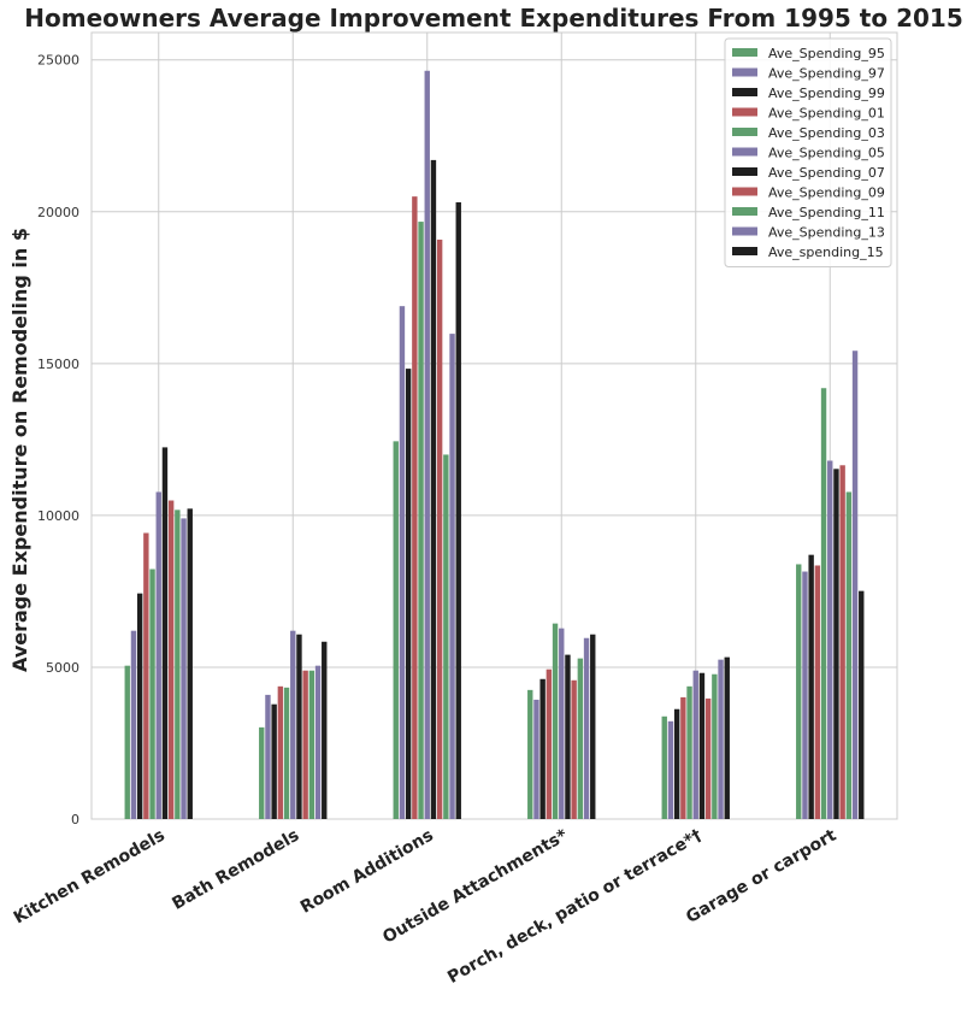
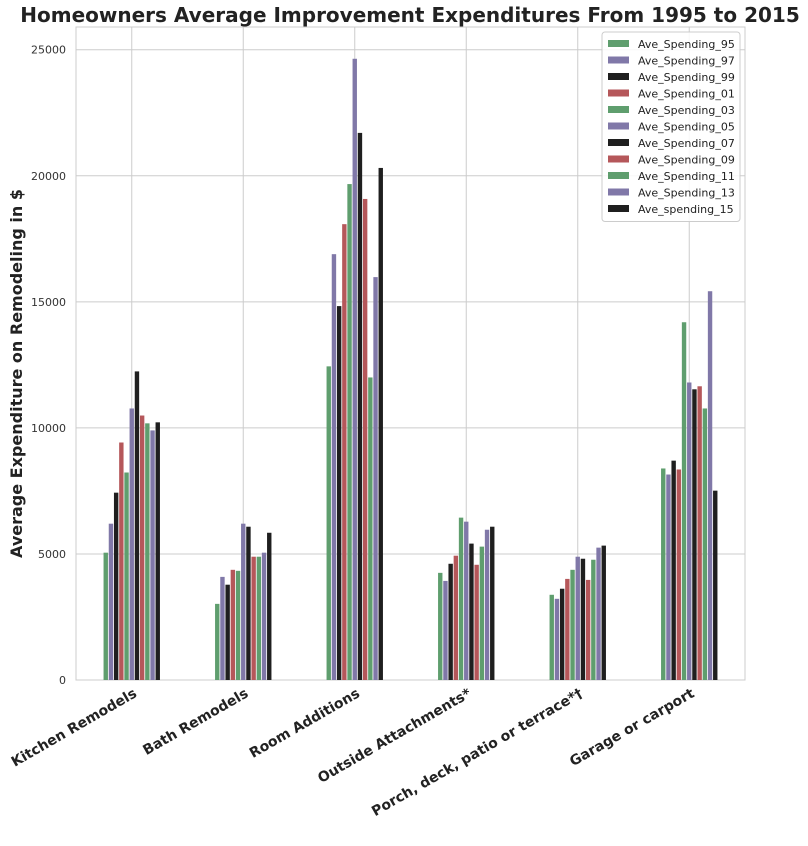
Ave_Spending_01/Room Additions: 20500 -> 18100
